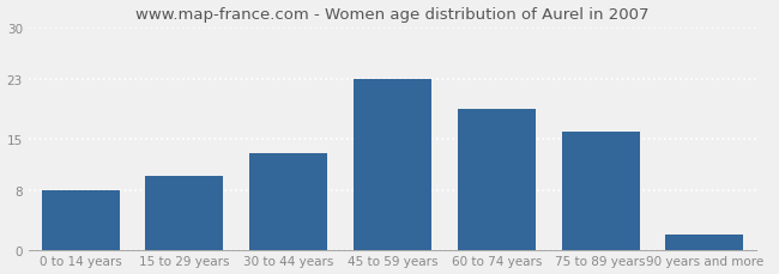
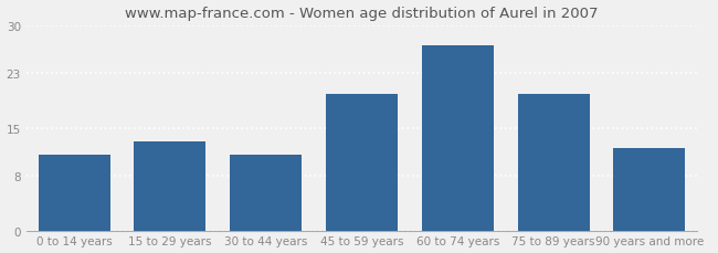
0 to 14 years: 8 -> 11
15 to 29 years: 10 -> 13
30 to 44 years: 13 -> 11
45 to 59 years: 23 -> 20
60 to 74 years: 19 -> 27
75 to 89 years: 16 -> 20
90 years and more: 2 -> 12
